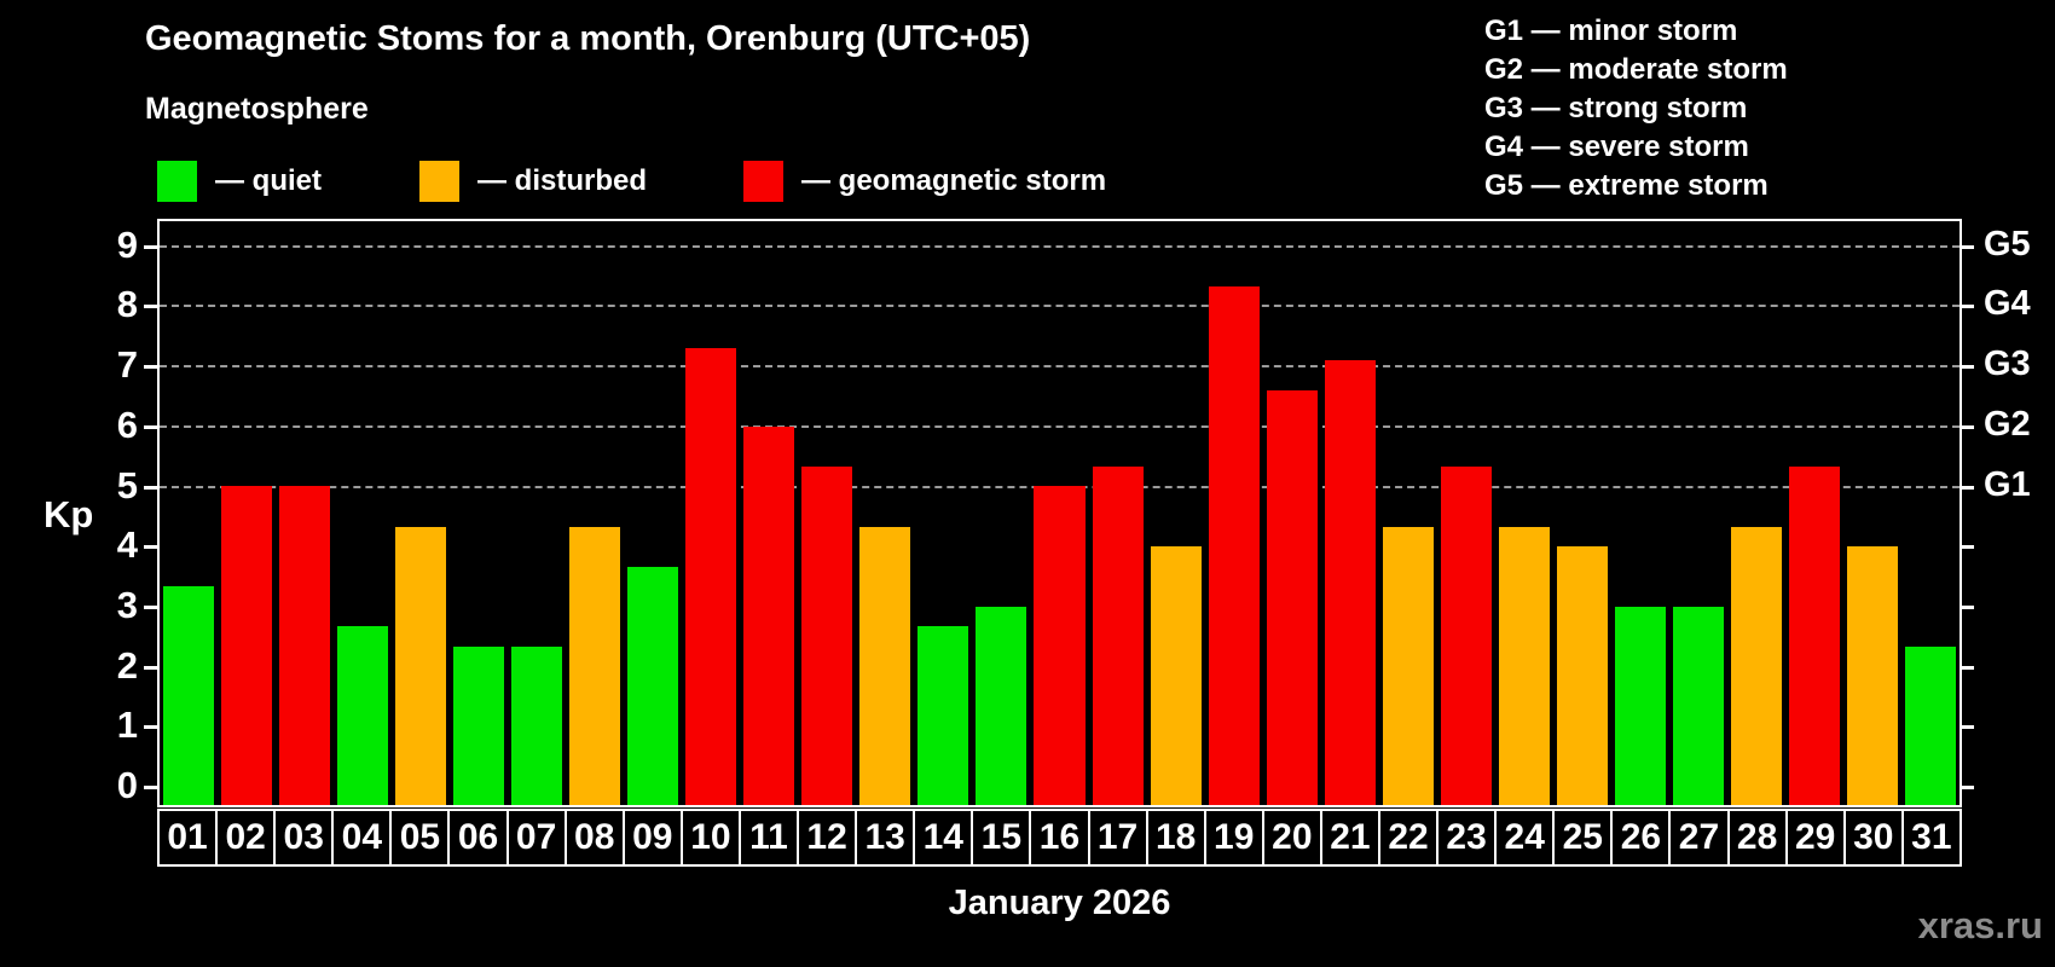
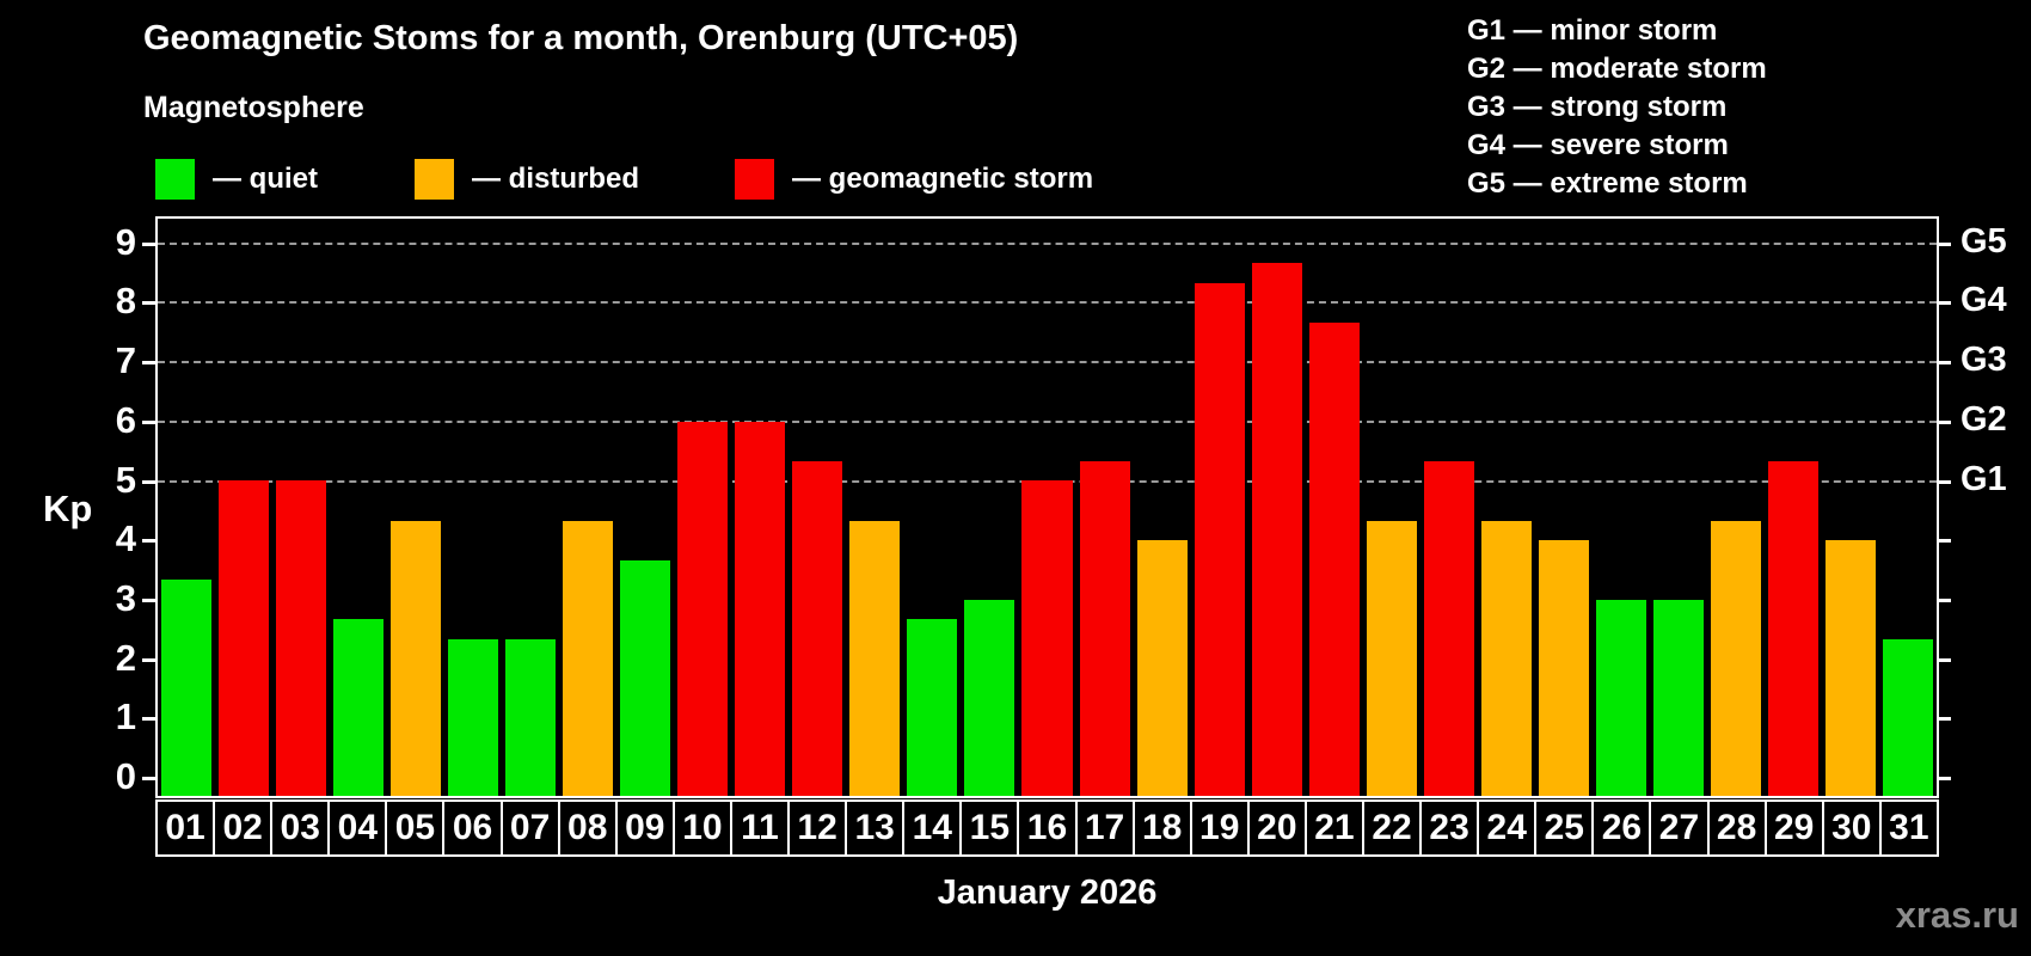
10: 7.3 -> 6.0
20: 6.6 -> 8.7
21: 7.1 -> 7.7
